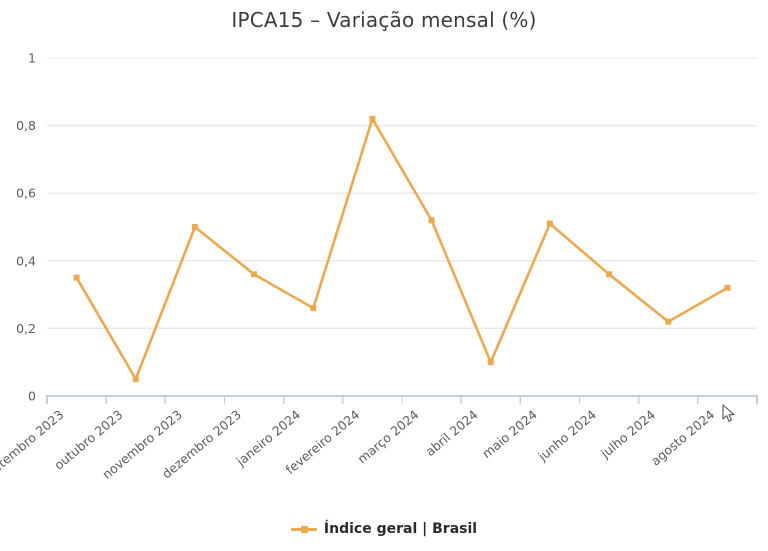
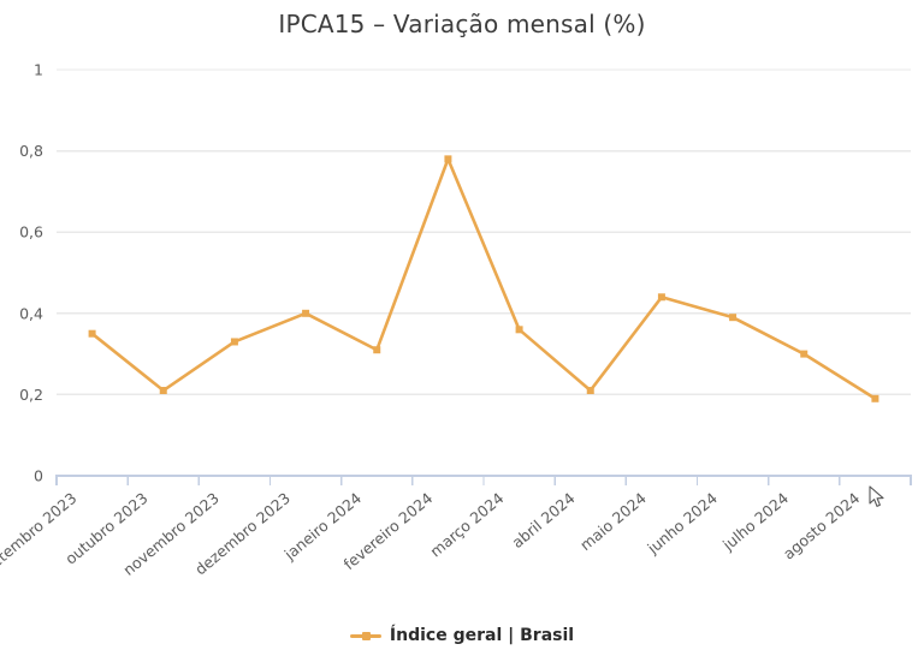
outubro 2023: 0,05 -> 0,21
novembro 2023: 0,50 -> 0,33
dezembro 2023: 0,36 -> 0,40
janeiro 2024: 0,26 -> 0,31
fevereiro 2024: 0,82 -> 0,78
março 2024: 0,52 -> 0,36
abril 2024: 0,10 -> 0,21
maio 2024: 0,51 -> 0,44
junho 2024: 0,36 -> 0,39
julho 2024: 0,22 -> 0,30
agosto 2024: 0,32 -> 0,19
